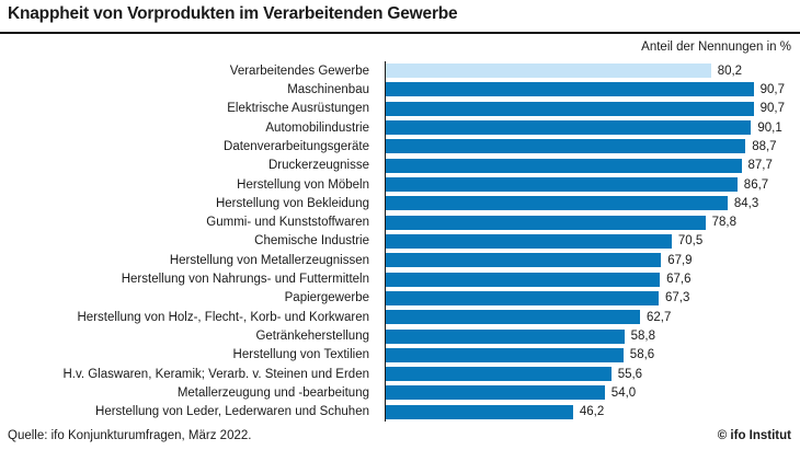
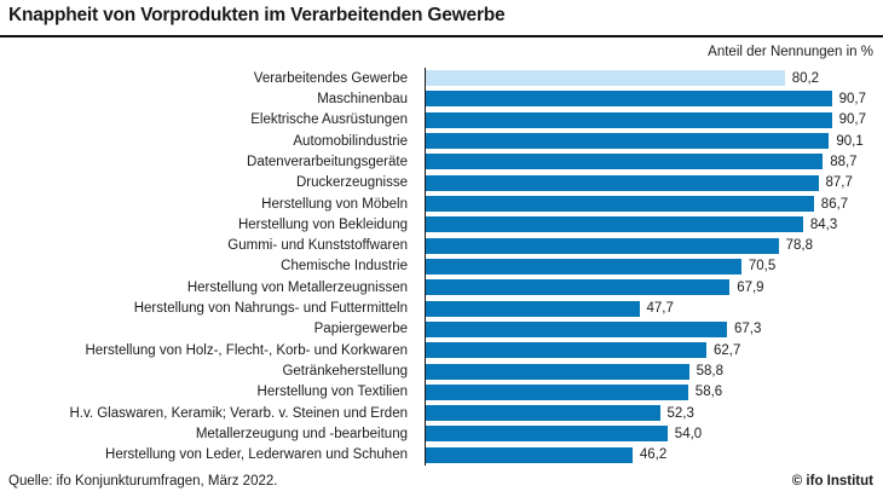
Herstellung von Nahrungs- und Futtermitteln: 67,6 -> 47,7
H.v. Glaswaren, Keramik; Verarb. v. Steinen und Erden: 55,6 -> 52,3
